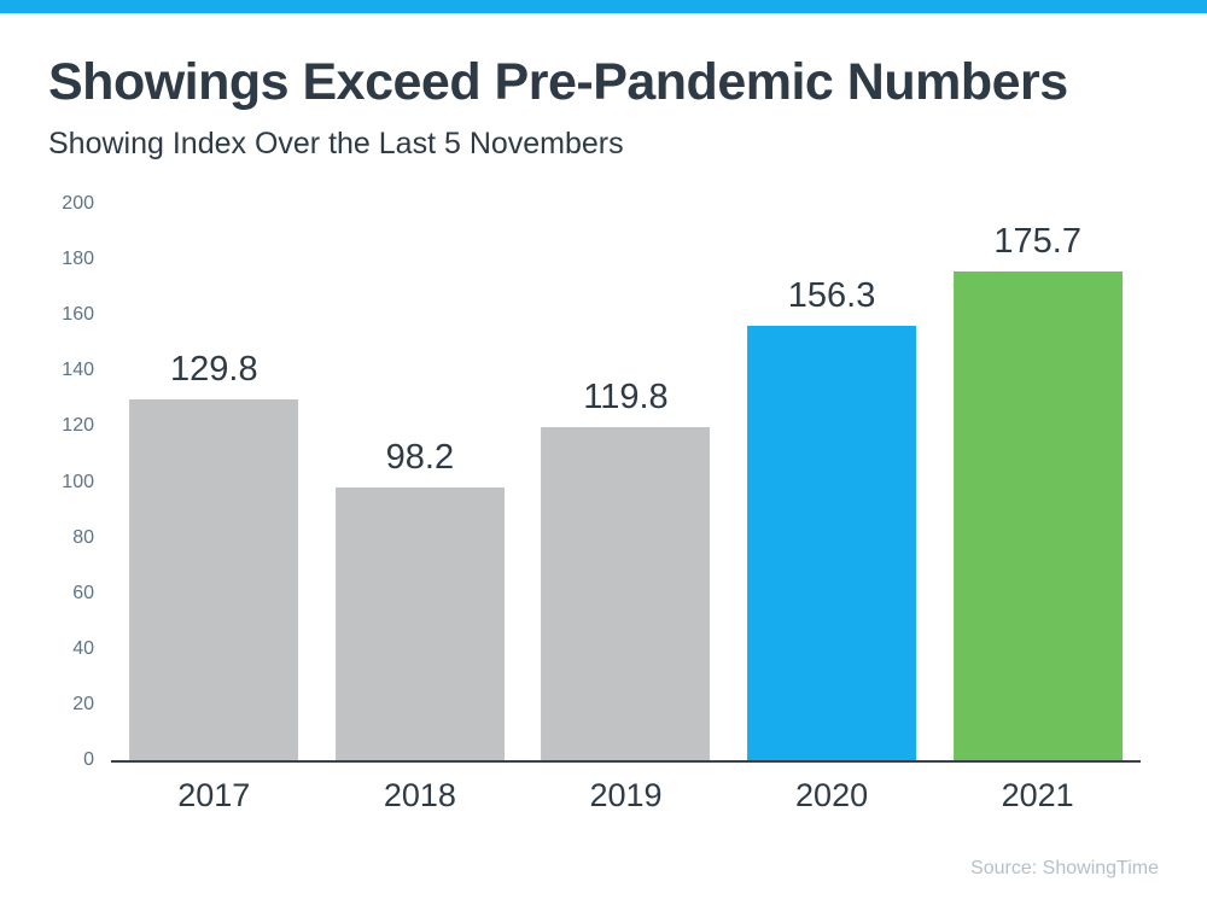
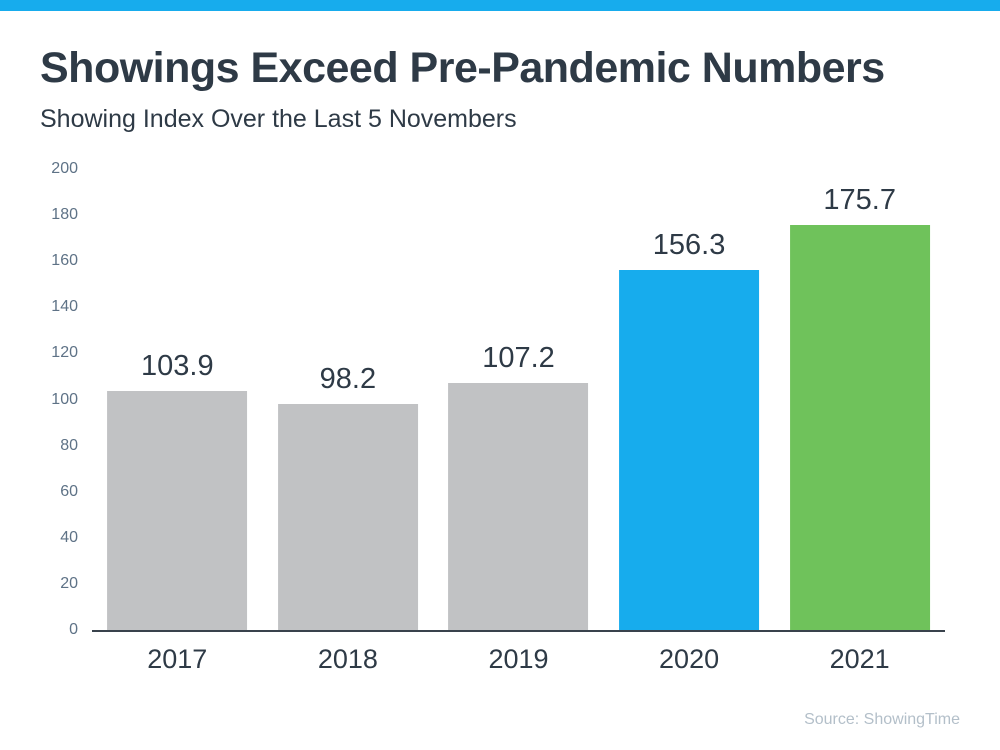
2017: 129.8 -> 103.9
2019: 119.8 -> 107.2
